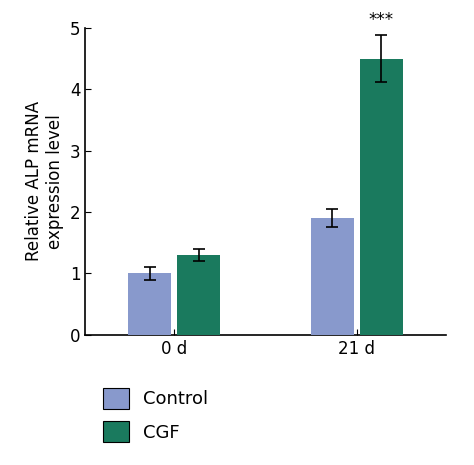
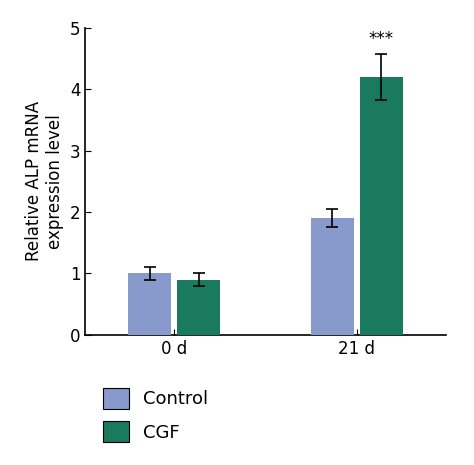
CGF/0 d: 1.3 -> 0.9
CGF/21 d: 4.5 -> 4.2
